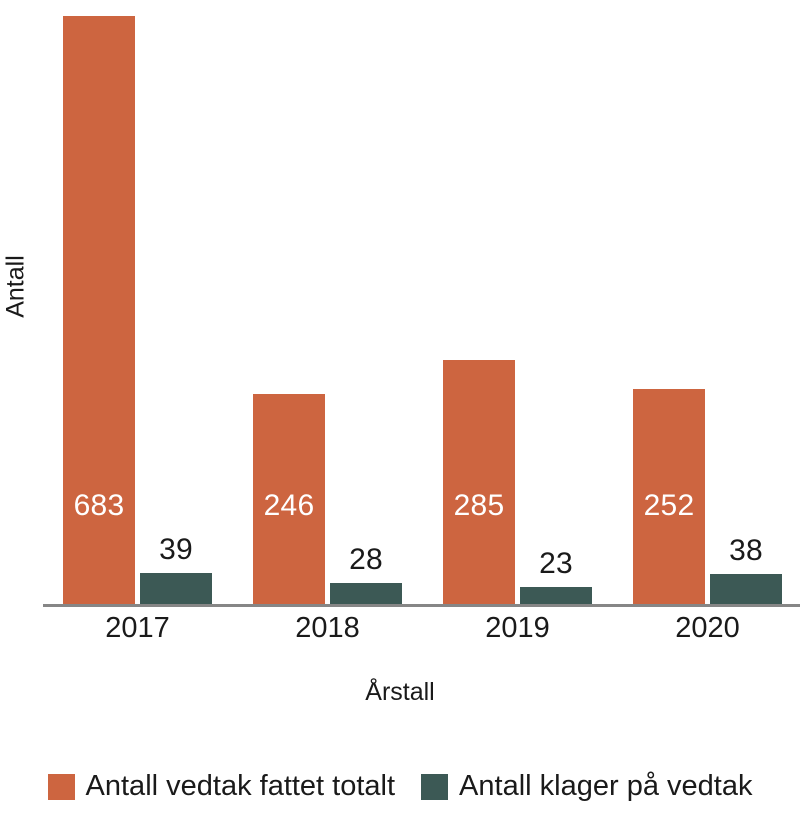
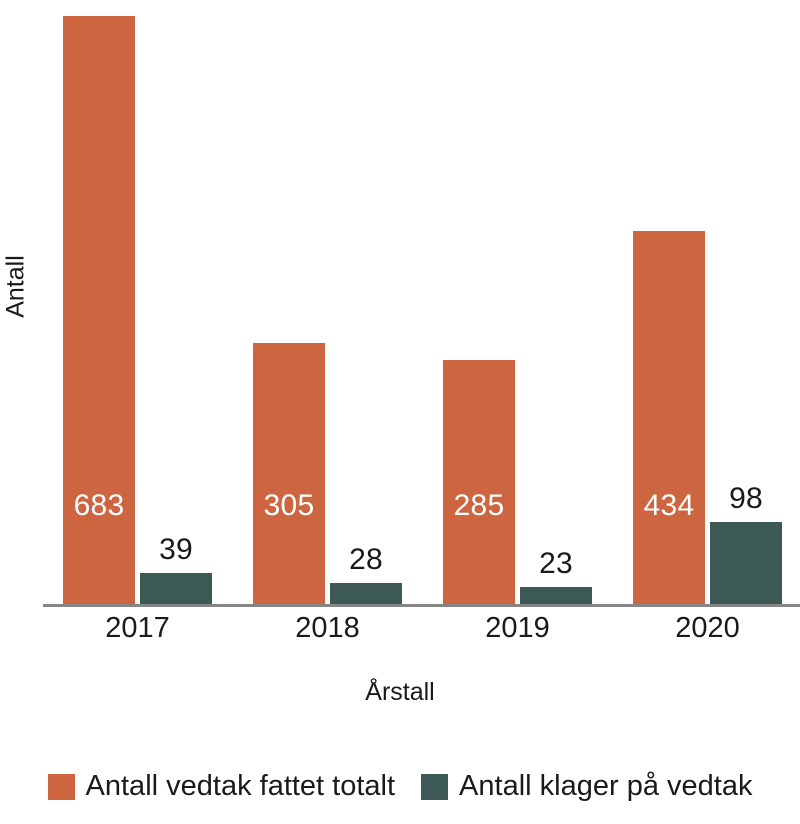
Antall vedtak fattet totalt/2018: 246 -> 305
Antall vedtak fattet totalt/2020: 252 -> 434
Antall klager på vedtak/2020: 38 -> 98
